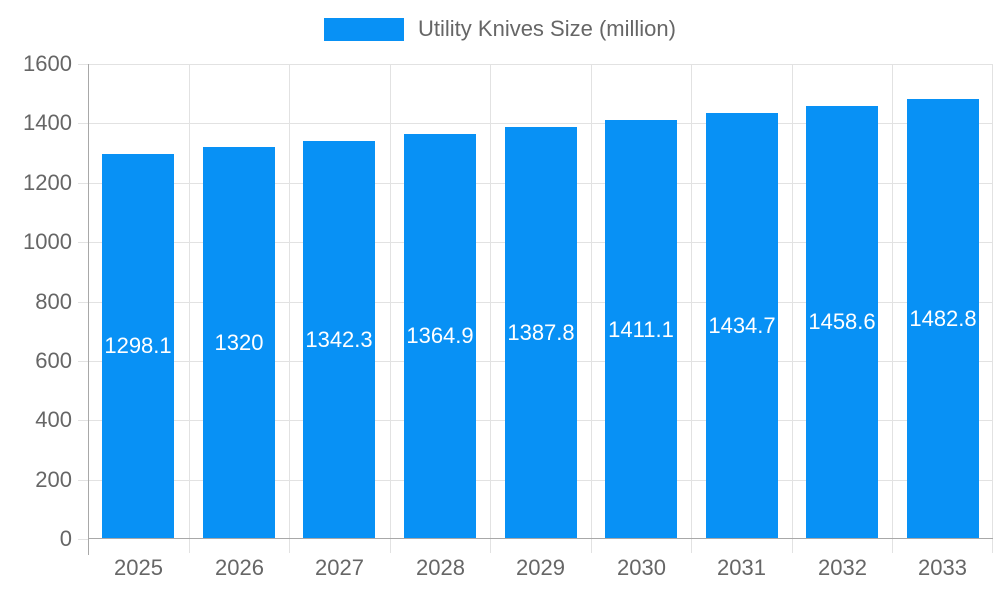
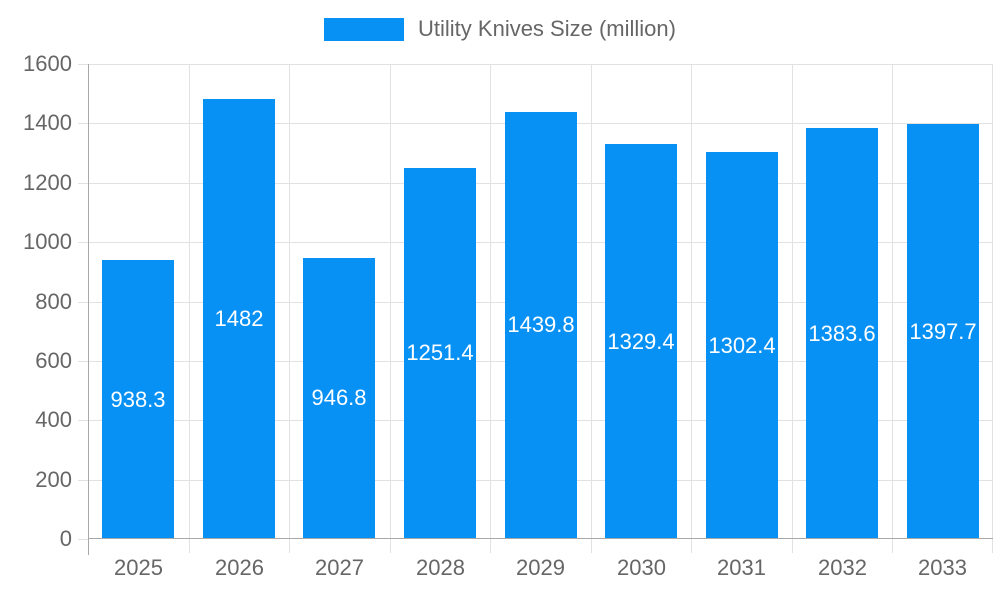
2025: 1298.1 -> 938.3
2026: 1320 -> 1482
2027: 1342.3 -> 946.8
2028: 1364.9 -> 1251.4
2029: 1387.8 -> 1439.8
2030: 1411.1 -> 1329.4
2031: 1434.7 -> 1302.4
2032: 1458.6 -> 1383.6
2033: 1482.8 -> 1397.7
